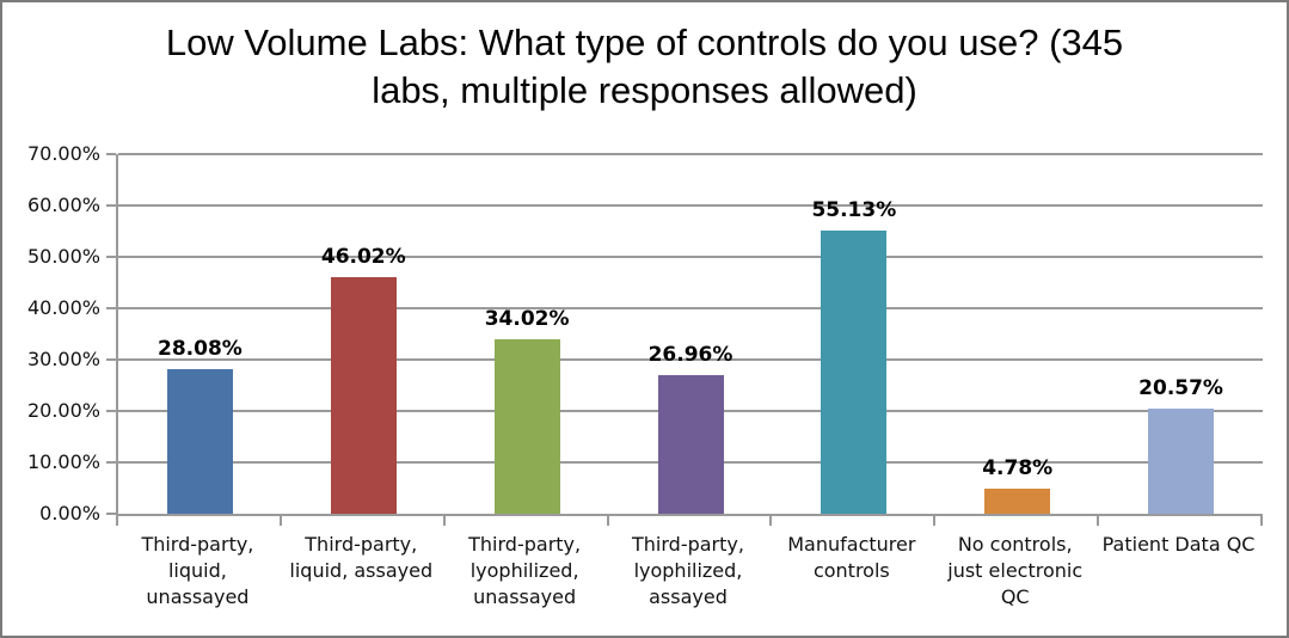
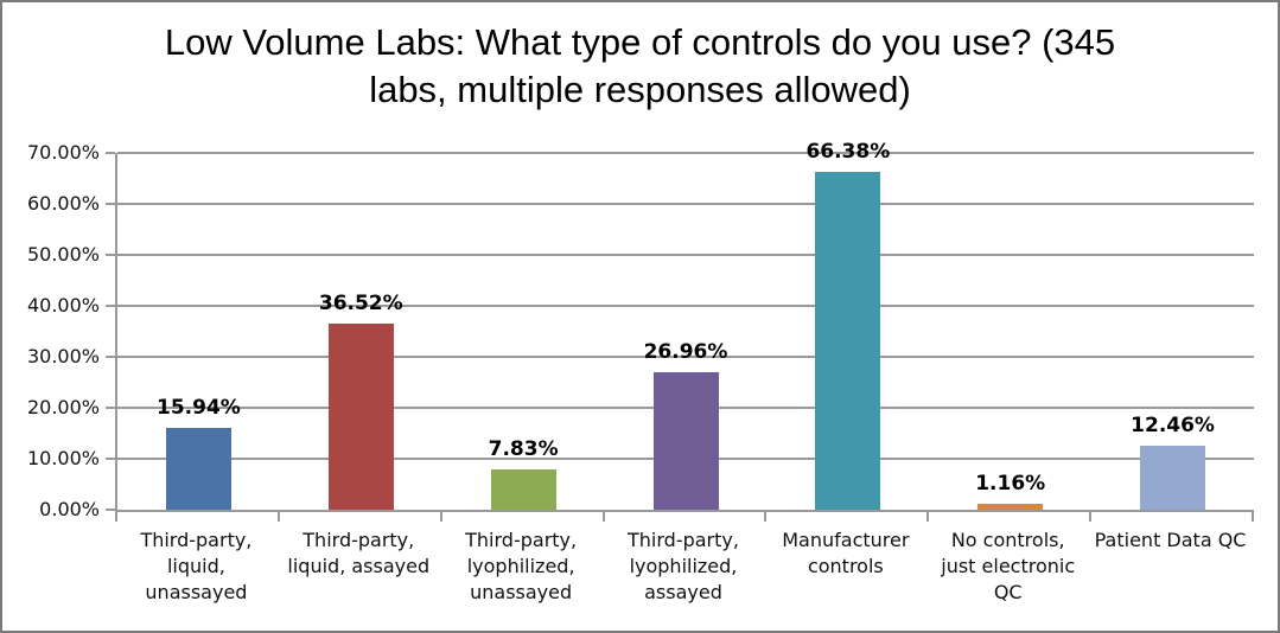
Third-party, liquid, unassayed: 28.08% -> 15.94%
Third-party, liquid, assayed: 46.02% -> 36.52%
Third-party, lyophilized, unassayed: 34.02% -> 7.83%
Manufacturer controls: 55.13% -> 66.38%
No controls, just electronic QC: 4.78% -> 1.16%
Patient Data QC: 20.57% -> 12.46%
